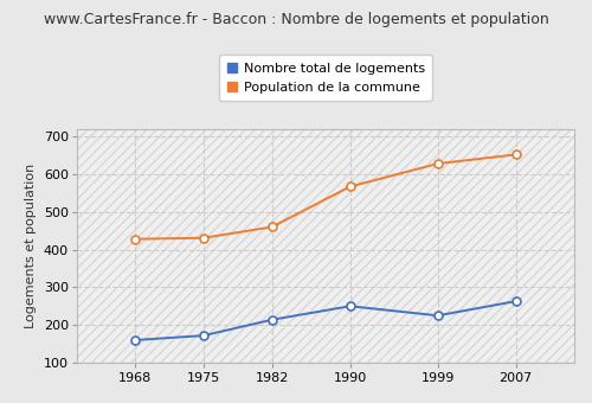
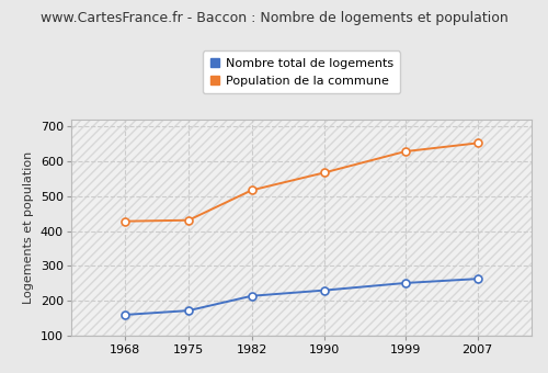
Population de la commune/1982: 460 -> 517
Nombre total de logements/1990: 250 -> 230
Nombre total de logements/1999: 225 -> 251
